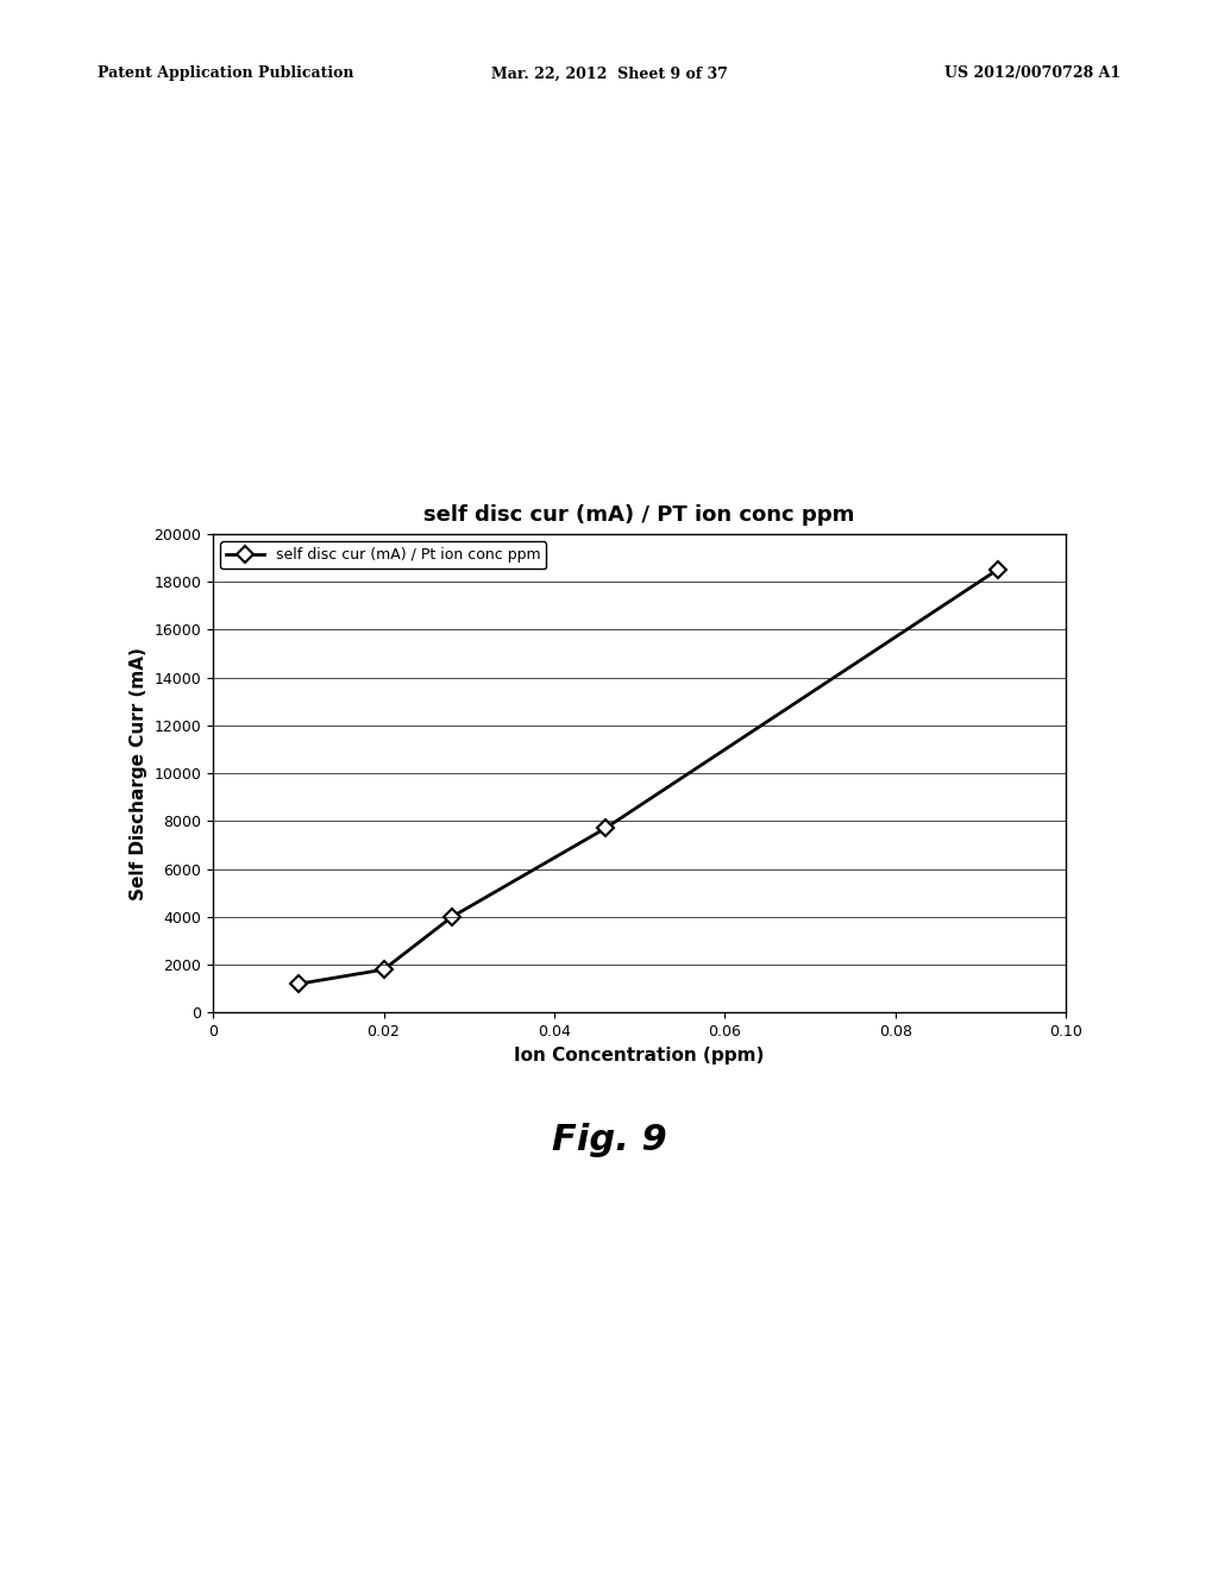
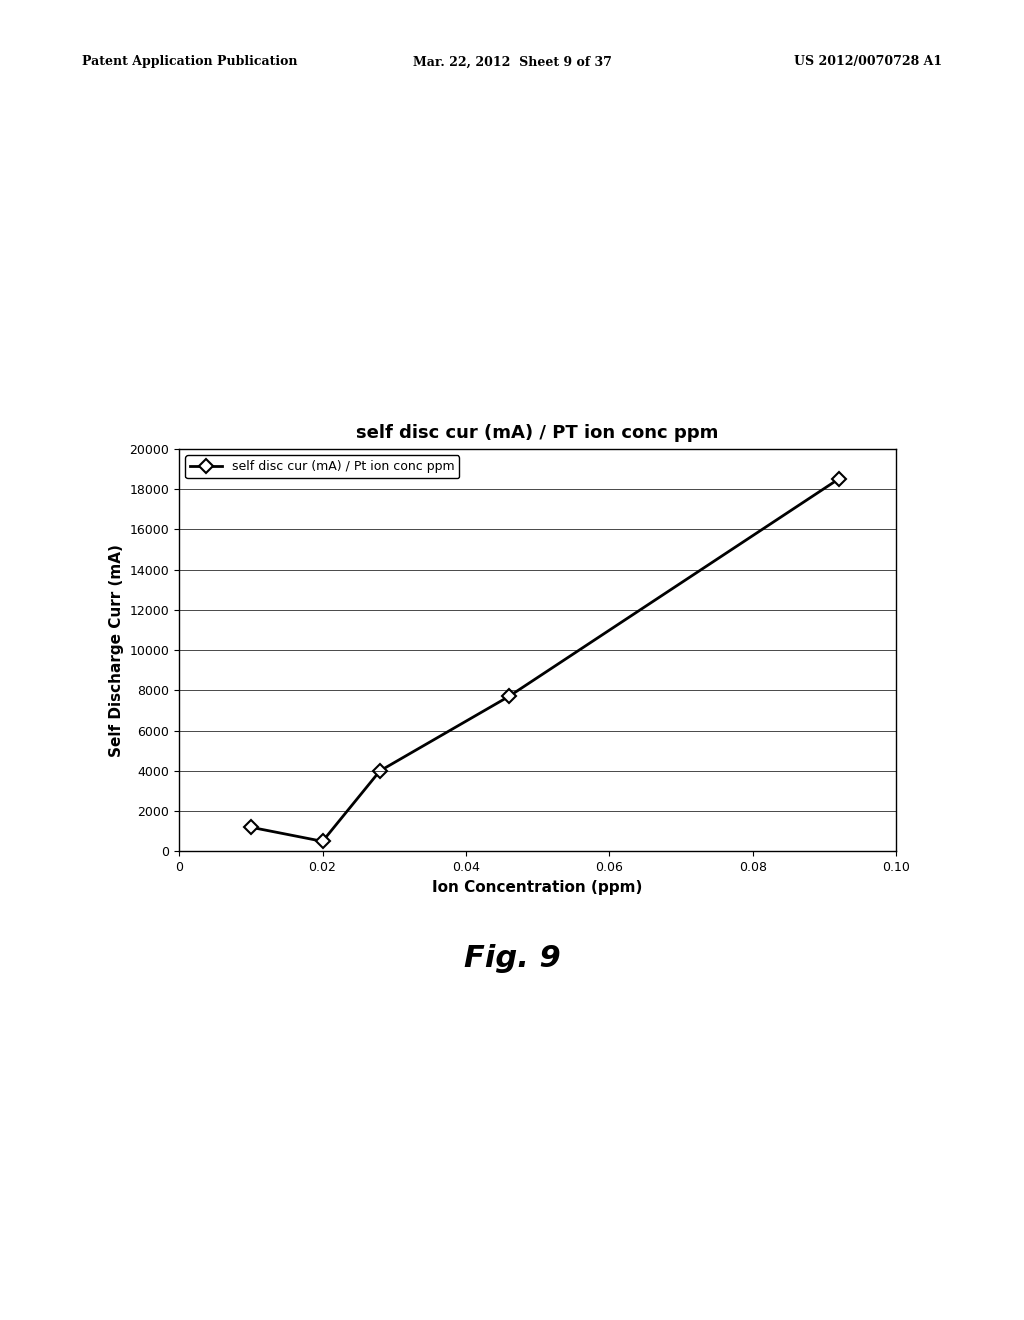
0.02: 1800 -> 500
